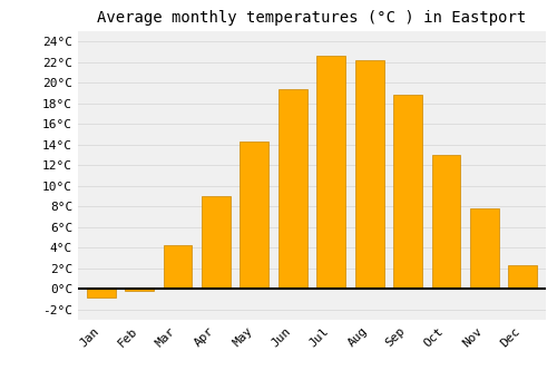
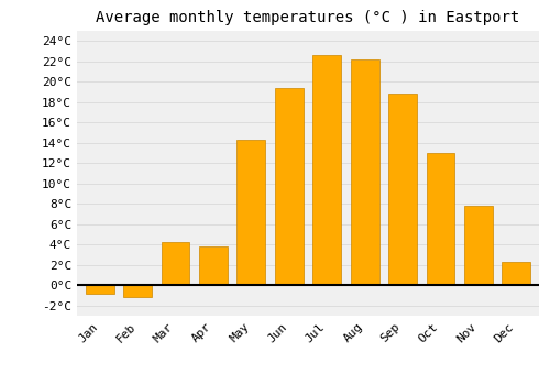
Feb: -0.2°C -> -1.2°C
Apr: 9.0°C -> 3.8°C
